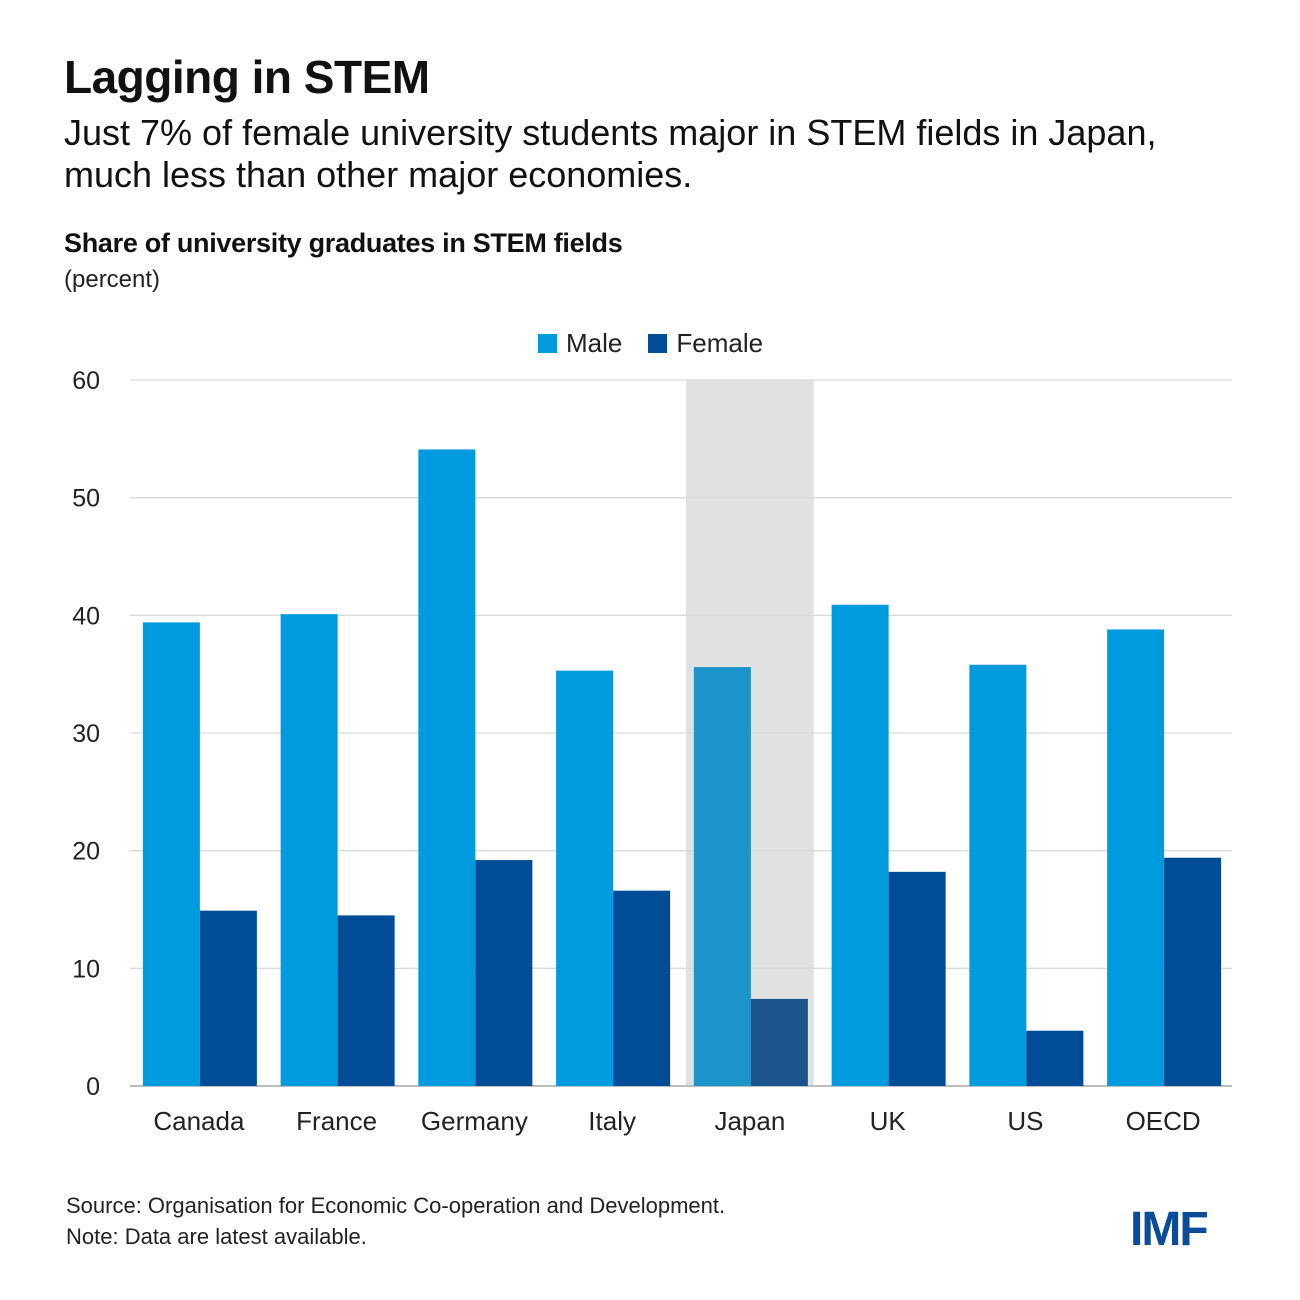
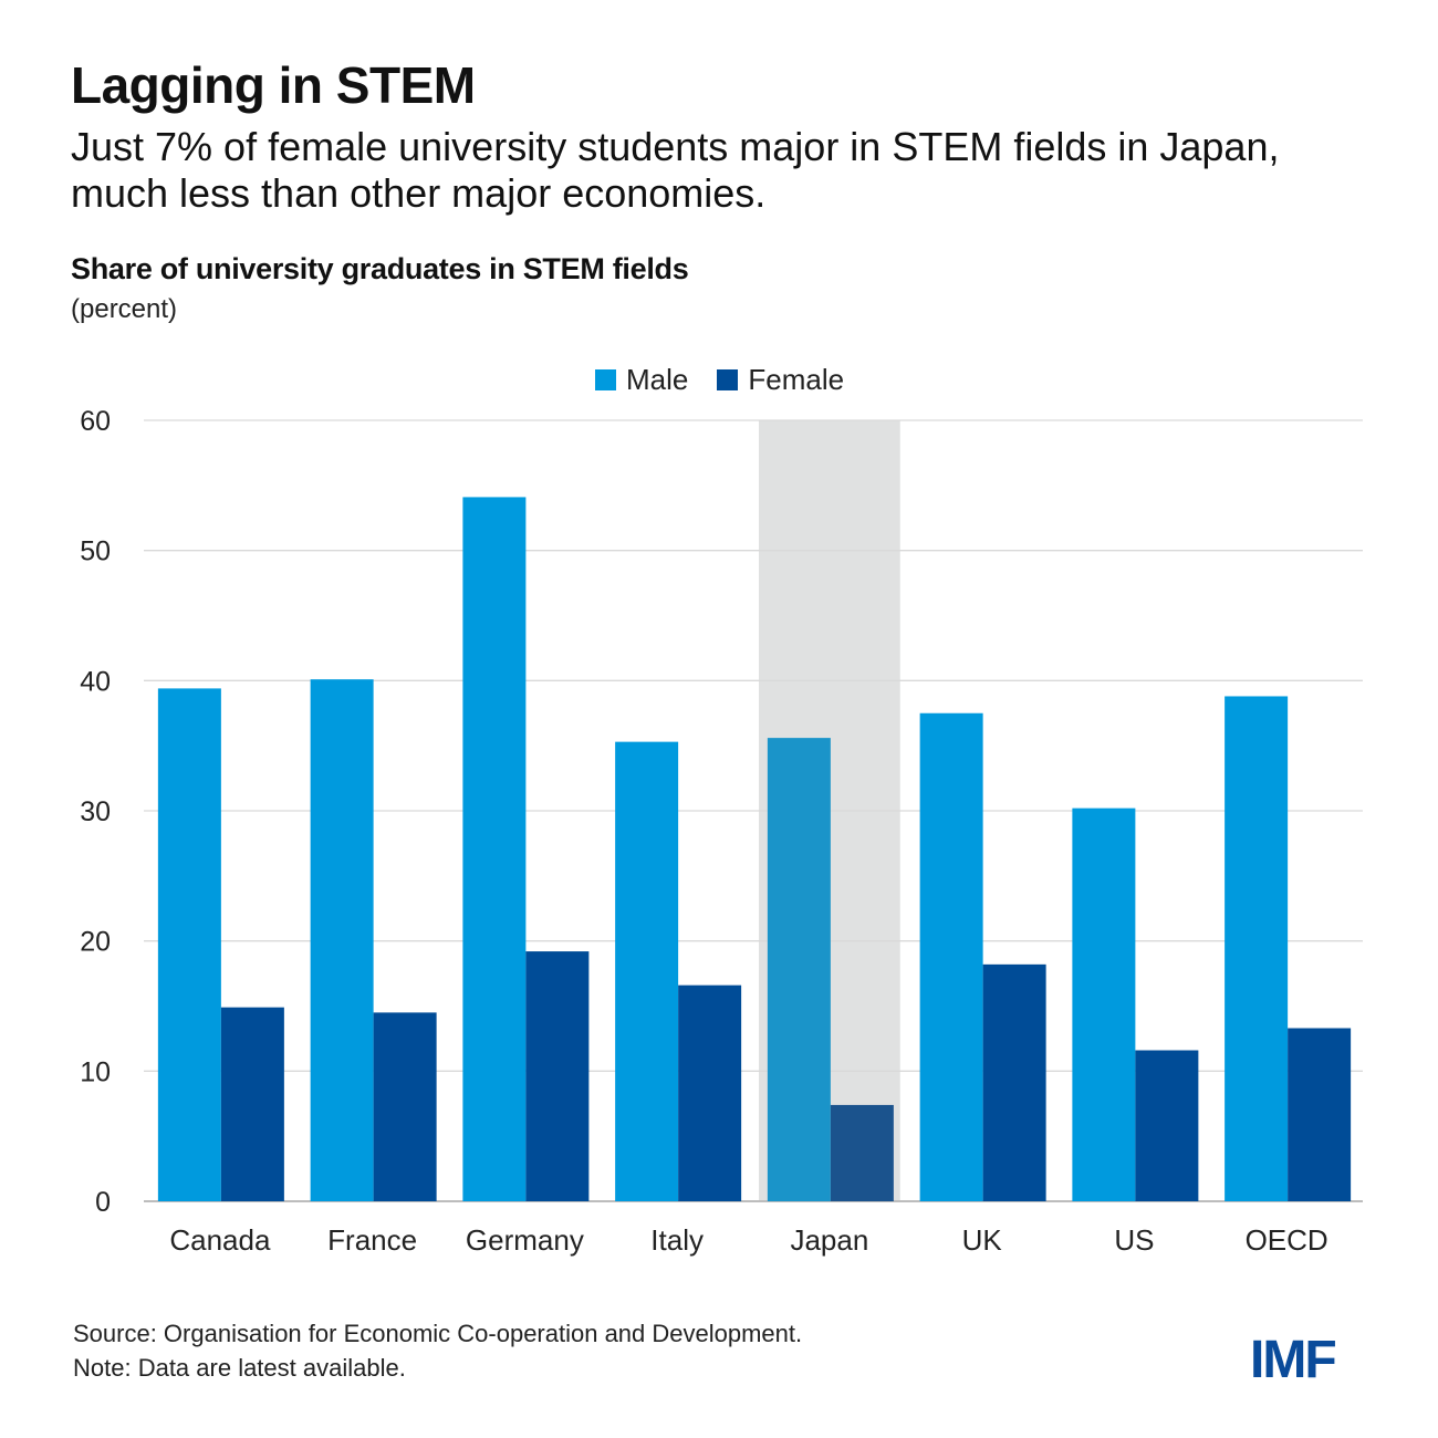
Male/UK: 40.9 -> 37.5
Male/US: 35.8 -> 30.2
Female/US: 4.7 -> 11.6
Female/OECD: 19.4 -> 13.3
